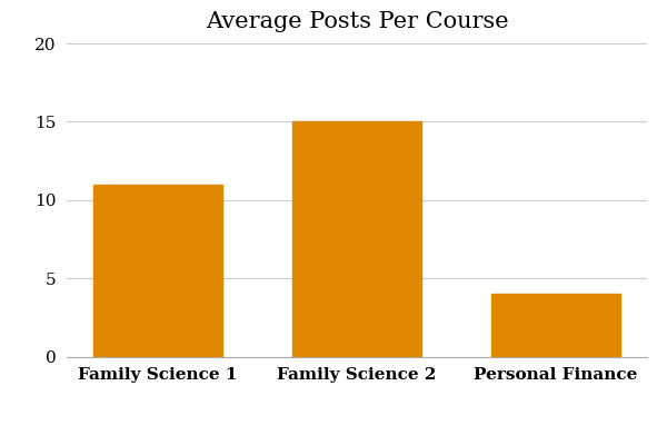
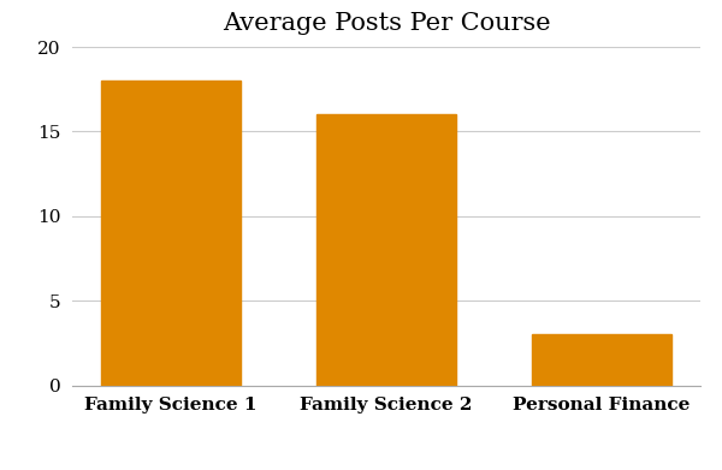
Family Science 1: 11 -> 18
Family Science 2: 15 -> 16
Personal Finance: 4 -> 3
